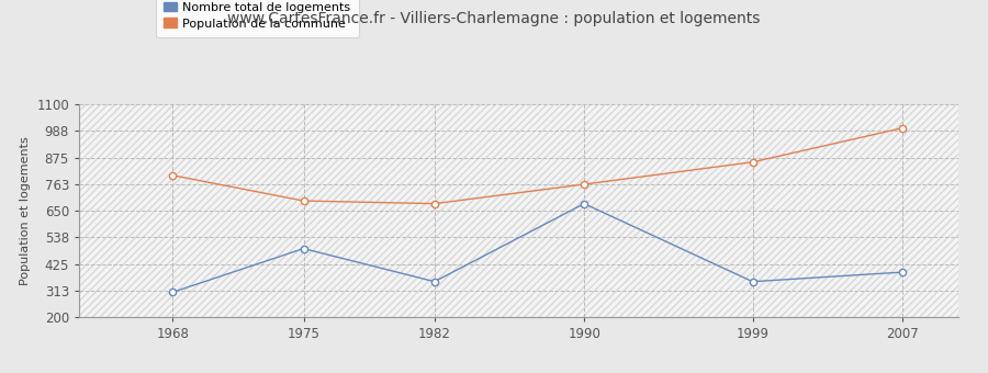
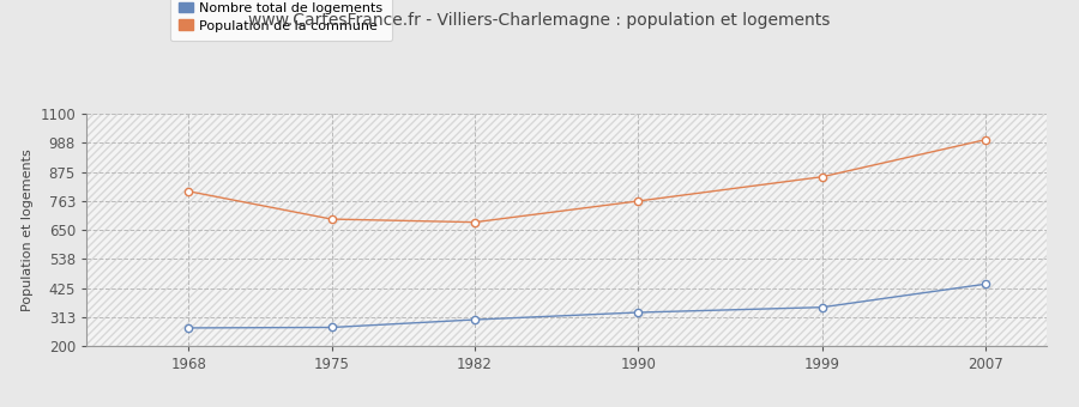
Nombre total de logements/1968: 305 -> 270
Nombre total de logements/1975: 490 -> 272
Nombre total de logements/1982: 350 -> 302
Nombre total de logements/1990: 680 -> 330
Nombre total de logements/2007: 390 -> 440
